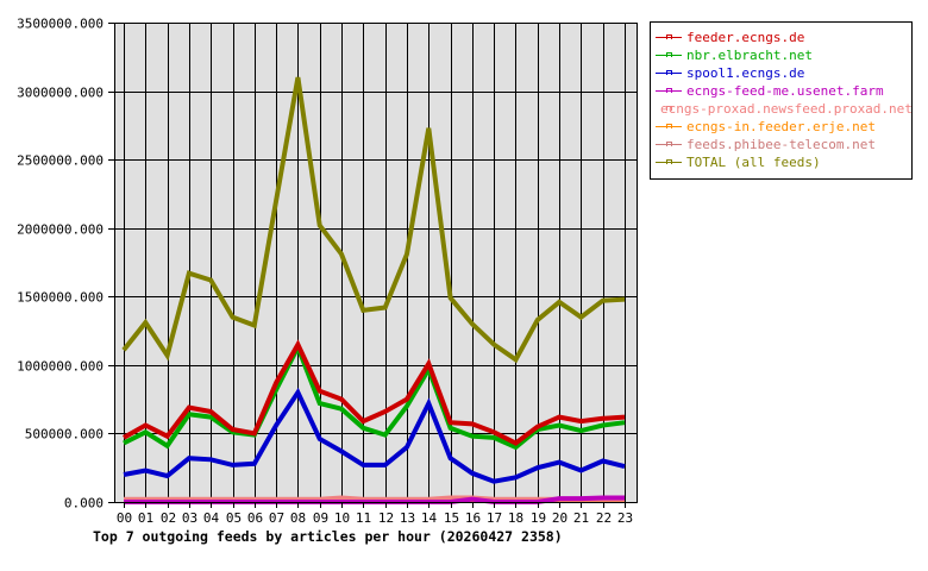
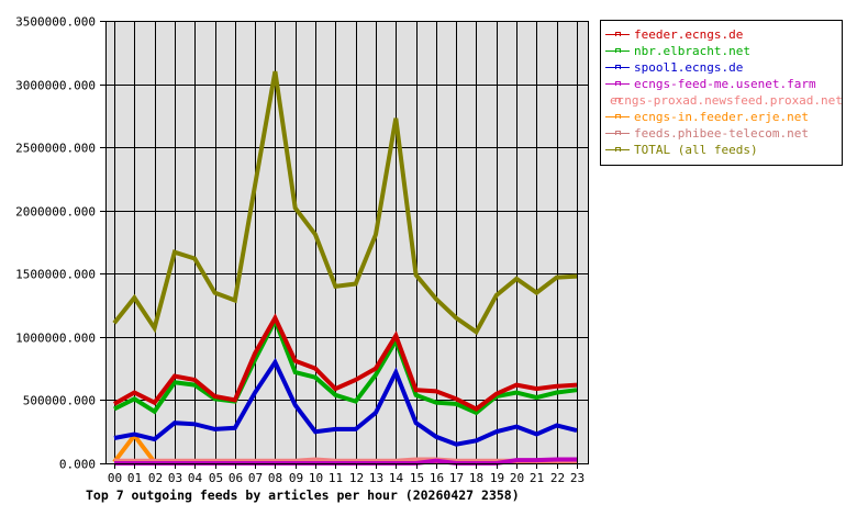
ecngs-in.feeder.erje.net/01: 10000 -> 220000
spool1.ecngs.de/10: 370000 -> 250000
